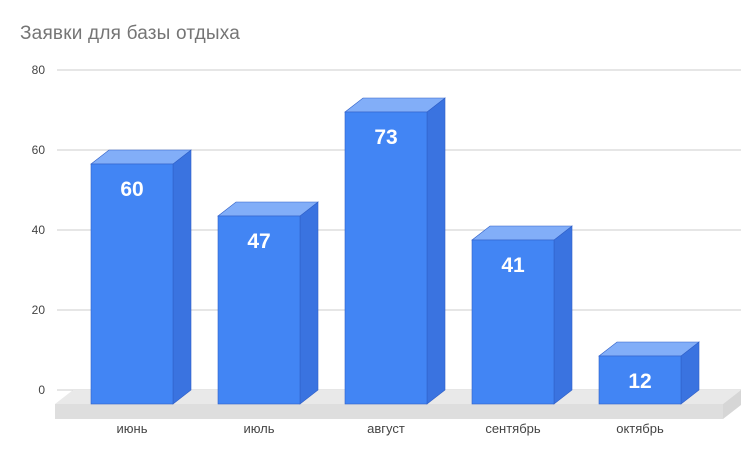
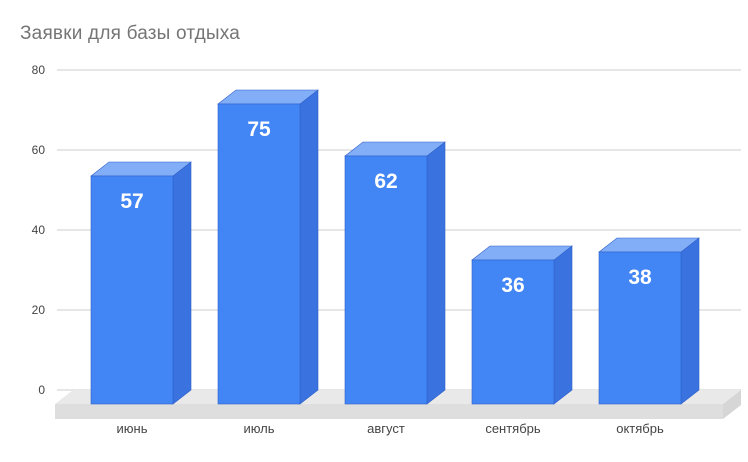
июнь: 60 -> 57
июль: 47 -> 75
август: 73 -> 62
сентябрь: 41 -> 36
октябрь: 12 -> 38
